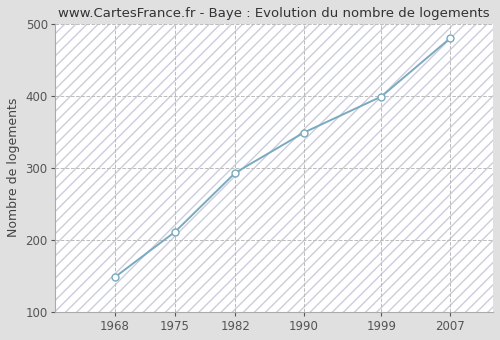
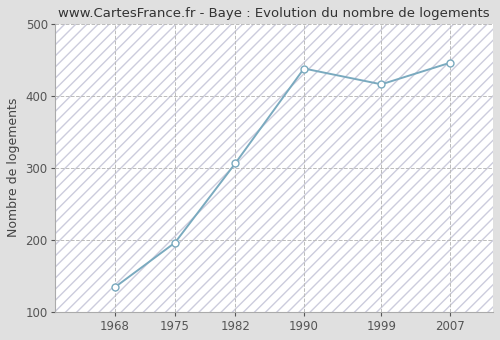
1968: 148 -> 134
1975: 211 -> 196
1982: 293 -> 306
1990: 349 -> 438
1999: 399 -> 416
2007: 480 -> 446
